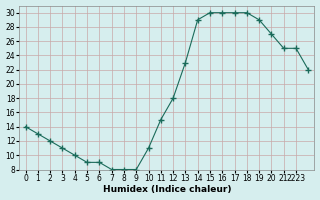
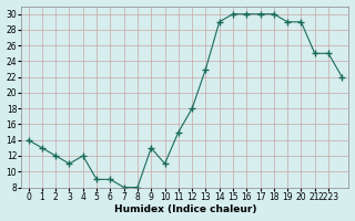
4: 10 -> 12
9: 8 -> 13
20: 27 -> 29
